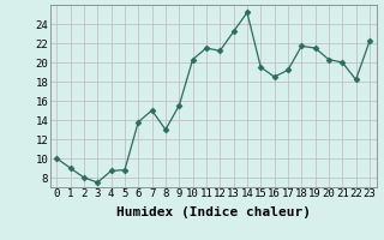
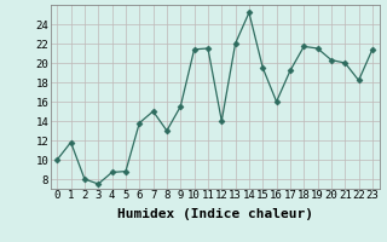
1: 9.0 -> 11.8
10: 20.3 -> 21.4
12: 21.2 -> 14.0
13: 23.2 -> 22.0
16: 18.5 -> 16.0
23: 22.2 -> 21.4
